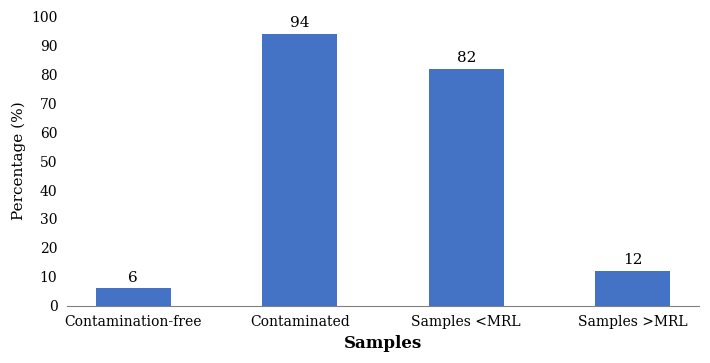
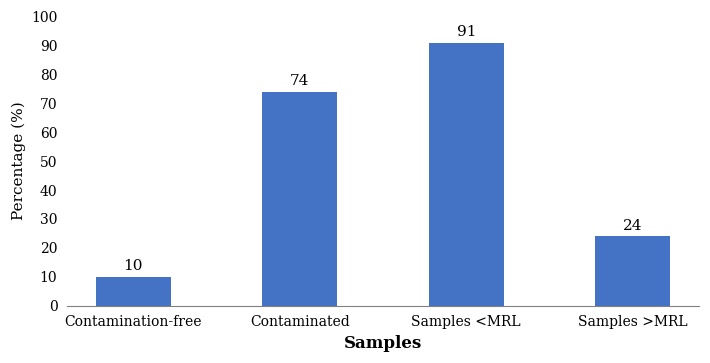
Contamination-free: 6 -> 10
Contaminated: 94 -> 74
Samples <MRL: 82 -> 91
Samples >MRL: 12 -> 24
